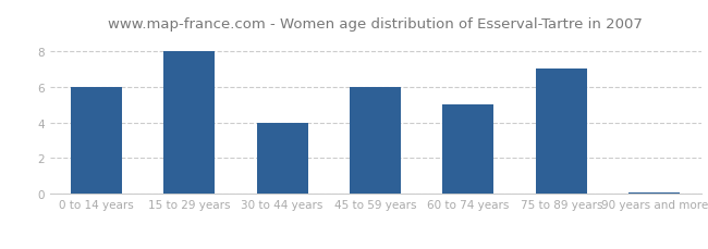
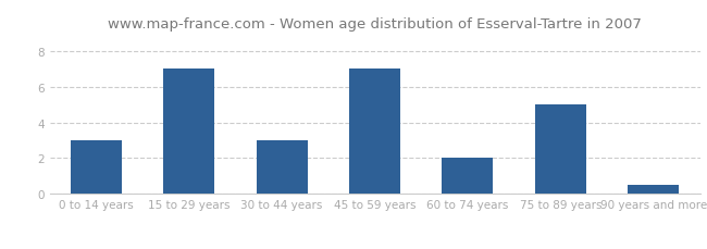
0 to 14 years: 6.0 -> 3.0
15 to 29 years: 8.0 -> 7.0
30 to 44 years: 4.0 -> 3.0
45 to 59 years: 6.0 -> 7.0
60 to 74 years: 5.0 -> 2.0
75 to 89 years: 7.0 -> 5.0
90 years and more: 0.1 -> 0.5
